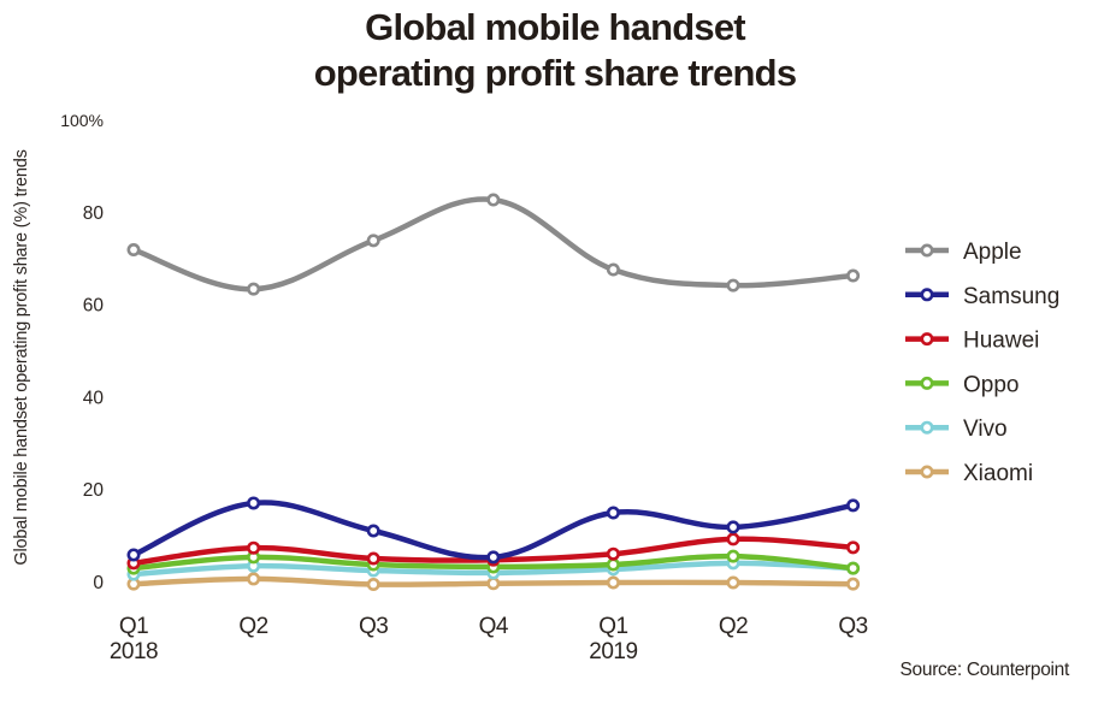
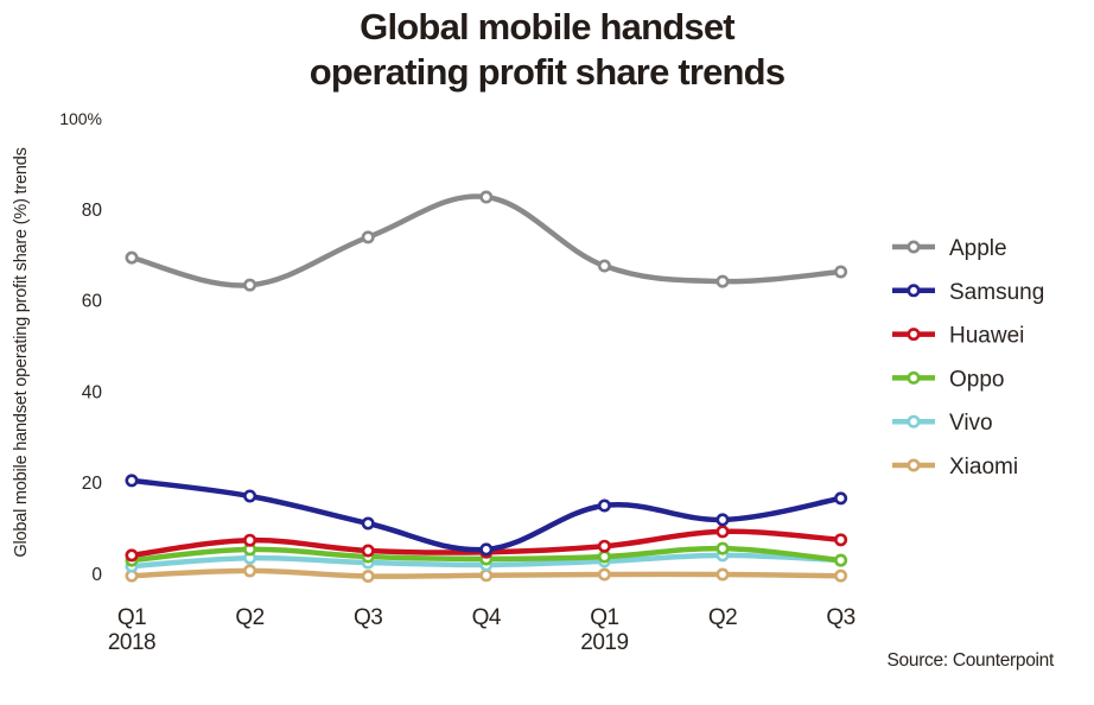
Apple/Q1 2018: 72% -> 70%
Samsung/Q1 2018: 6% -> 21%
